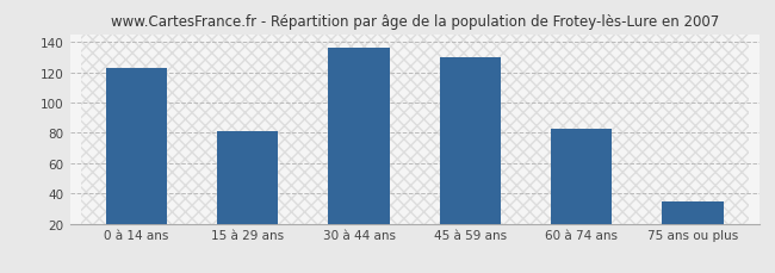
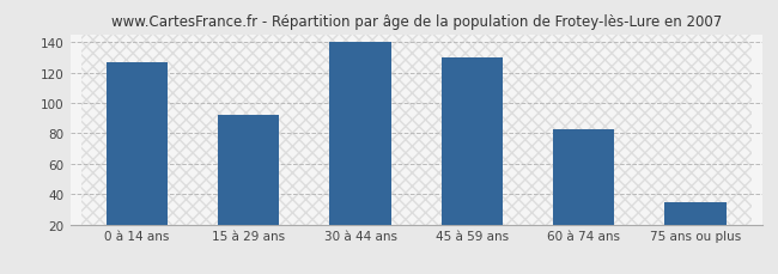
0 à 14 ans: 123 -> 127
15 à 29 ans: 81 -> 92
30 à 44 ans: 136 -> 140
